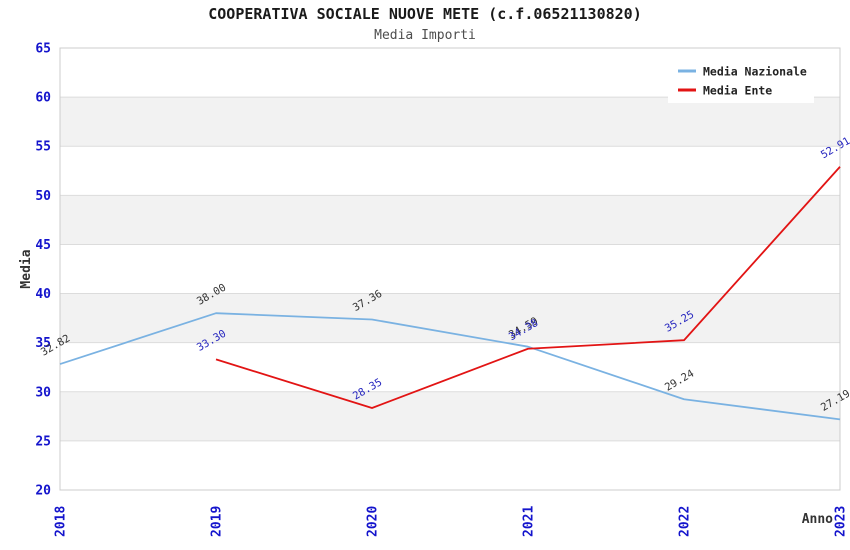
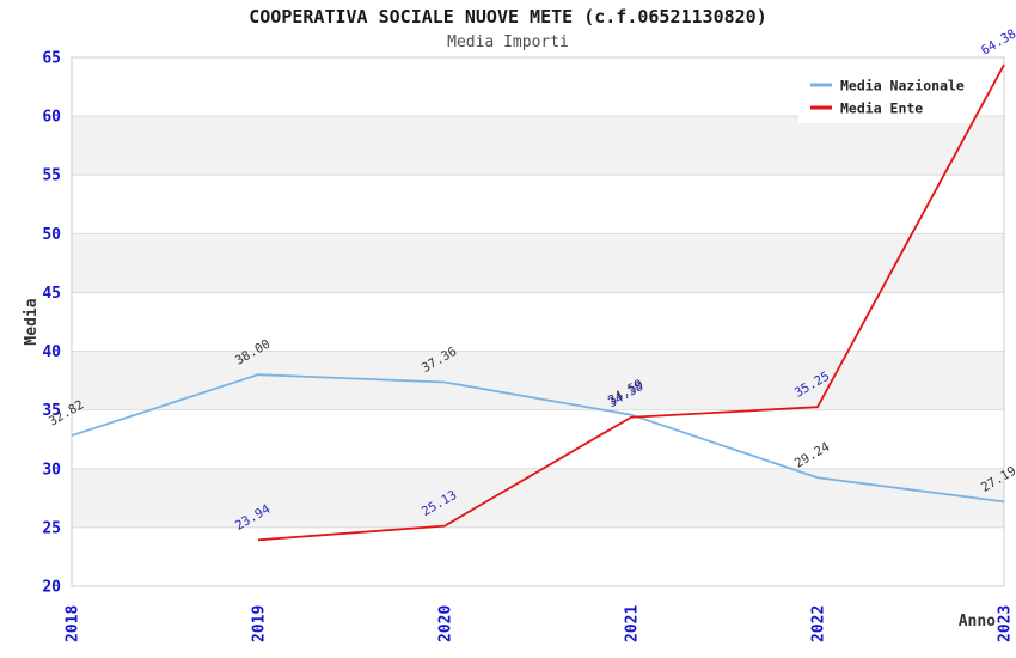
Media Ente/2019: 33.30 -> 23.94
Media Ente/2020: 28.35 -> 25.13
Media Ente/2023: 52.91 -> 64.38
